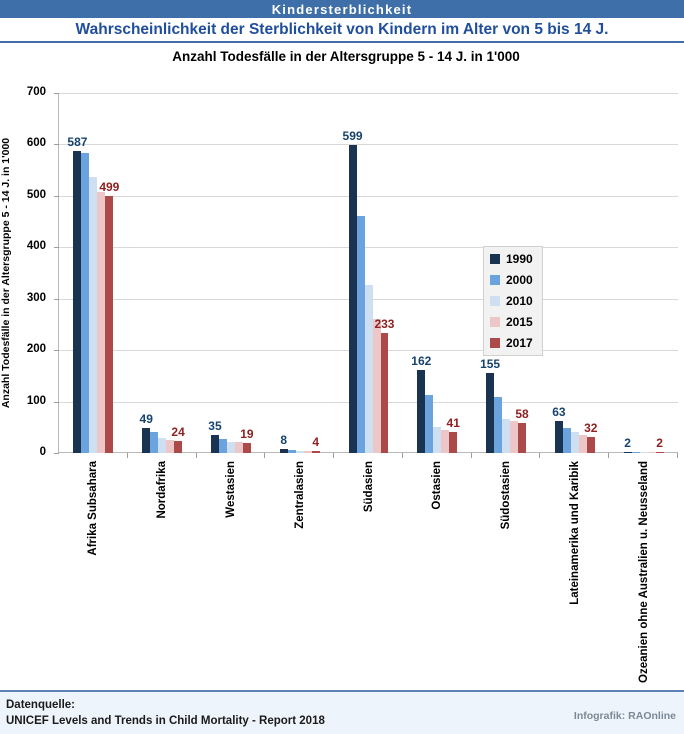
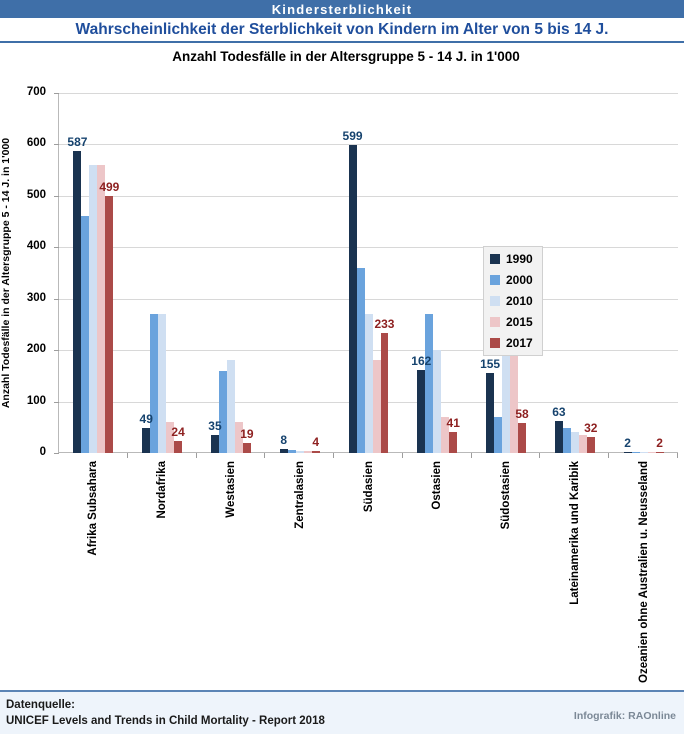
2000/Afrika Subsahara: 580 -> 460
2010/Afrika Subsahara: 540 -> 560
2015/Afrika Subsahara: 510 -> 560
2000/Nordafrika: 40 -> 270
2010/Nordafrika: 30 -> 270
2015/Nordafrika: 30 -> 60
2000/Westasien: 30 -> 160
2010/Westasien: 20 -> 180
2015/Westasien: 20 -> 60
2000/Südasien: 460 -> 360
2010/Südasien: 330 -> 270
2015/Südasien: 260 -> 180
2000/Ostasien: 110 -> 270
2010/Ostasien: 50 -> 200
2015/Ostasien: 40 -> 70
2000/Südostasien: 110 -> 70
2010/Südostasien: 70 -> 320
2015/Südostasien: 60 -> 290
